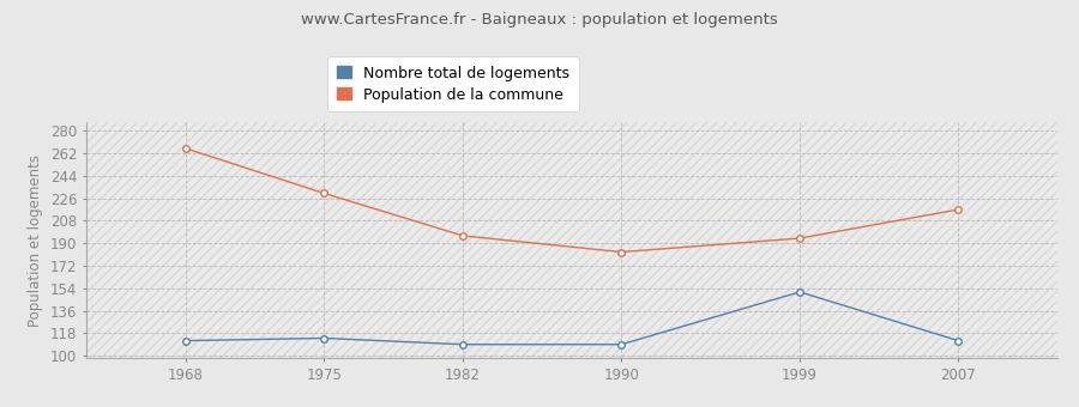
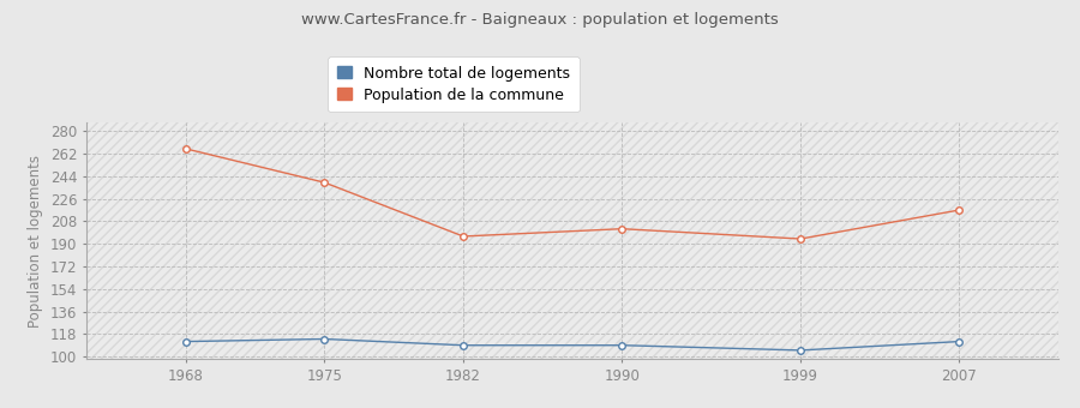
Population de la commune/1975: 230 -> 239
Population de la commune/1990: 183 -> 202
Nombre total de logements/1999: 151 -> 105
